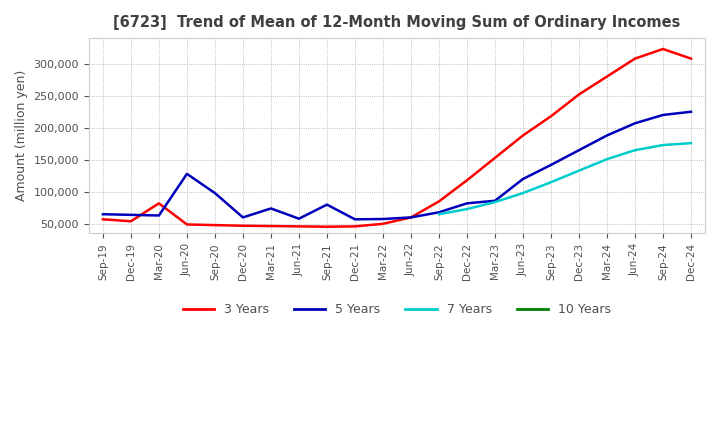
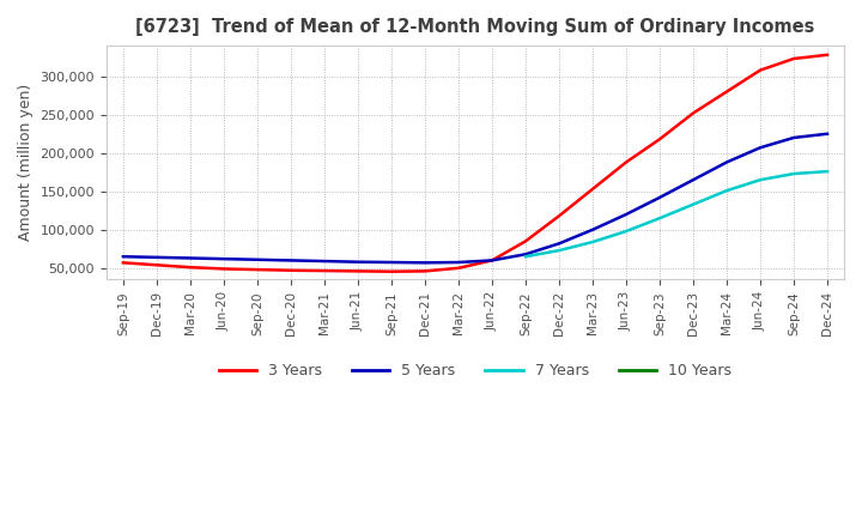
3 Years/Mar-20: 82,000 -> 51,000
5 Years/Jun-20: 128,000 -> 62,000
5 Years/Sep-20: 98,000 -> 61,000
5 Years/Mar-21: 74,000 -> 59,000
5 Years/Sep-21: 80,000 -> 58,000
5 Years/Mar-23: 86,000 -> 100,000
3 Years/Dec-24: 308,000 -> 328,000
